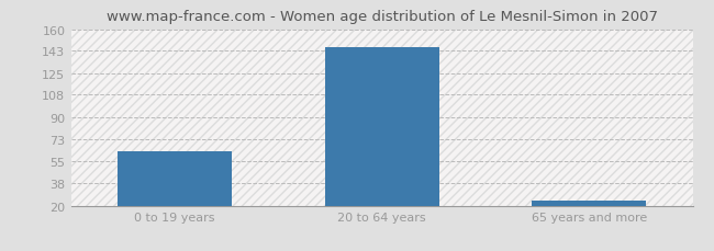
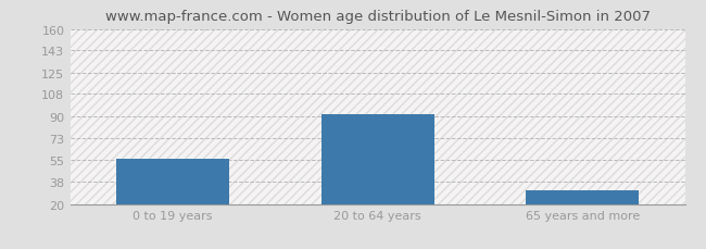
0 to 19 years: 63 -> 56
20 to 64 years: 146 -> 92
65 years and more: 24 -> 31
